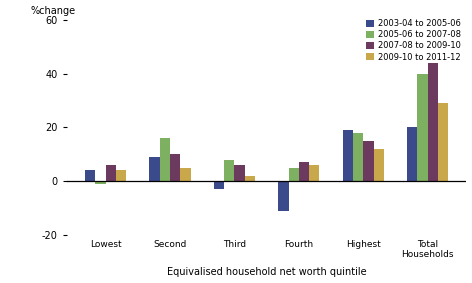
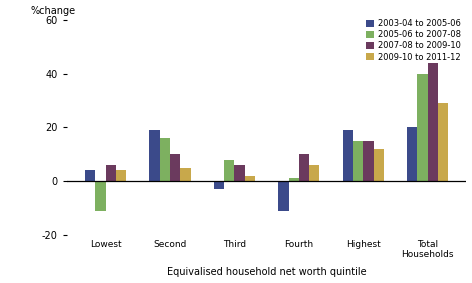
2005-06 to 2007-08/Lowest: -1 -> -11
2003-04 to 2005-06/Second: 9 -> 19
2005-06 to 2007-08/Fourth: 5 -> 1
2007-08 to 2009-10/Fourth: 7 -> 10
2005-06 to 2007-08/Highest: 18 -> 15
